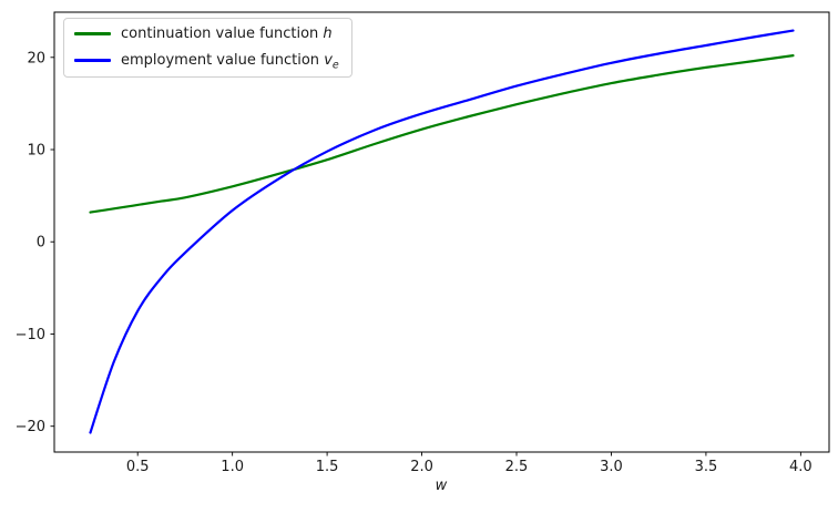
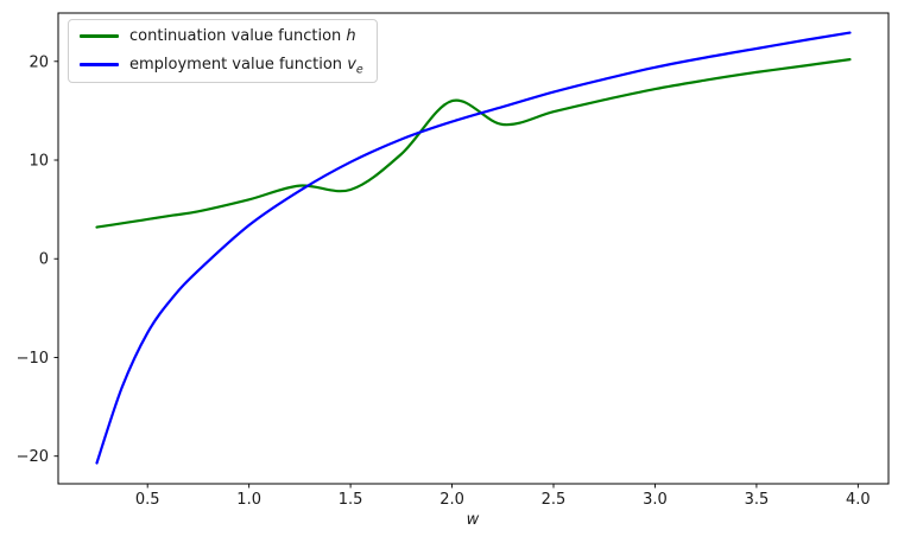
continuation value function h/1.5: 9 -> 7
continuation value function h/2.0: 12 -> 16
